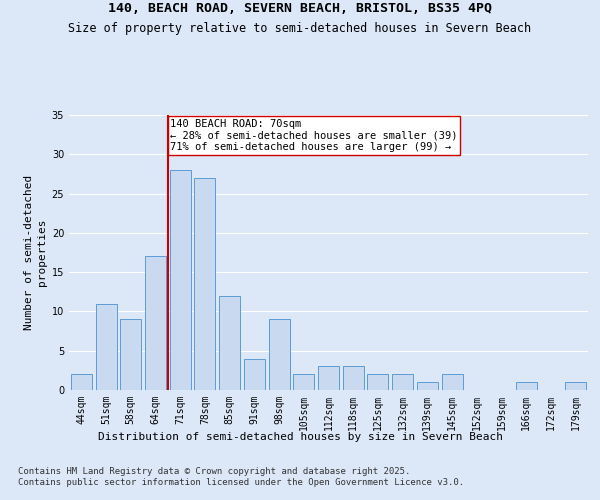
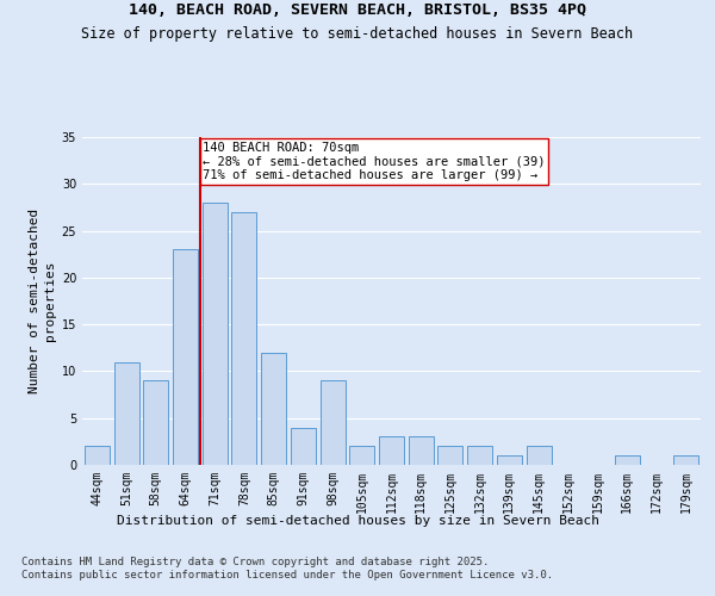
64sqm: 17 -> 23
